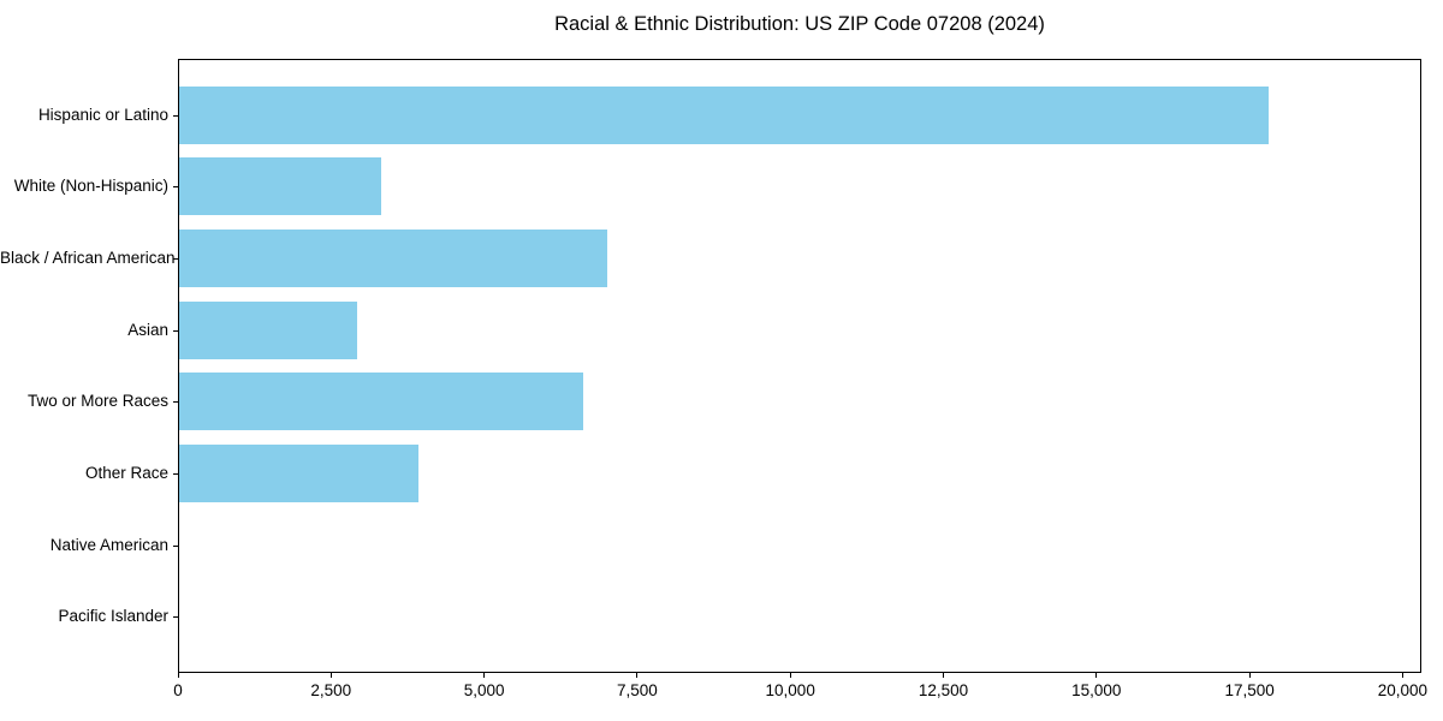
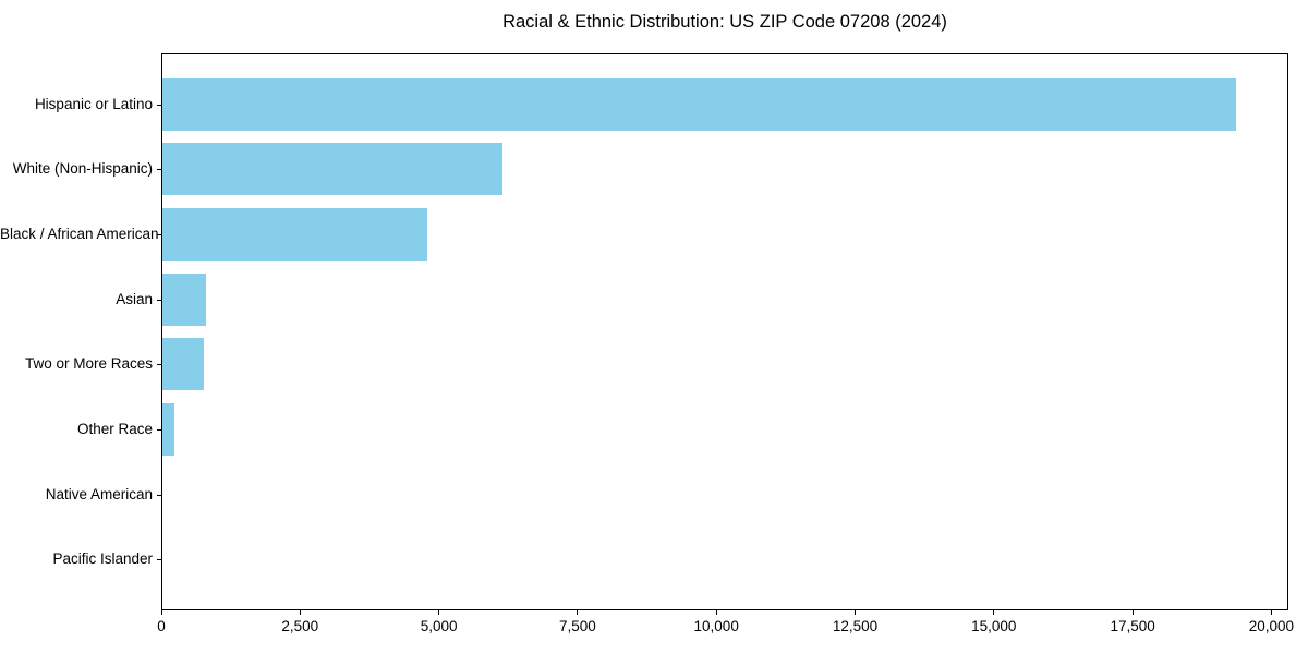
Hispanic or Latino: 17800 -> 19300
White (Non-Hispanic): 3300 -> 6100
Black / African American: 7000 -> 4800
Asian: 2900 -> 800
Two or More Races: 6600 -> 700
Other Race: 3900 -> 200
